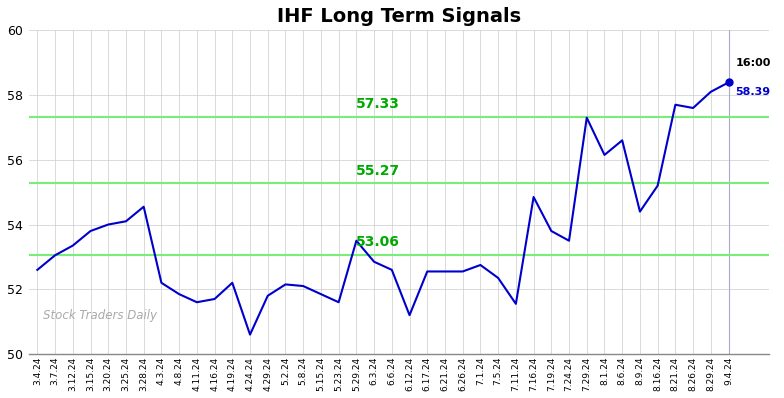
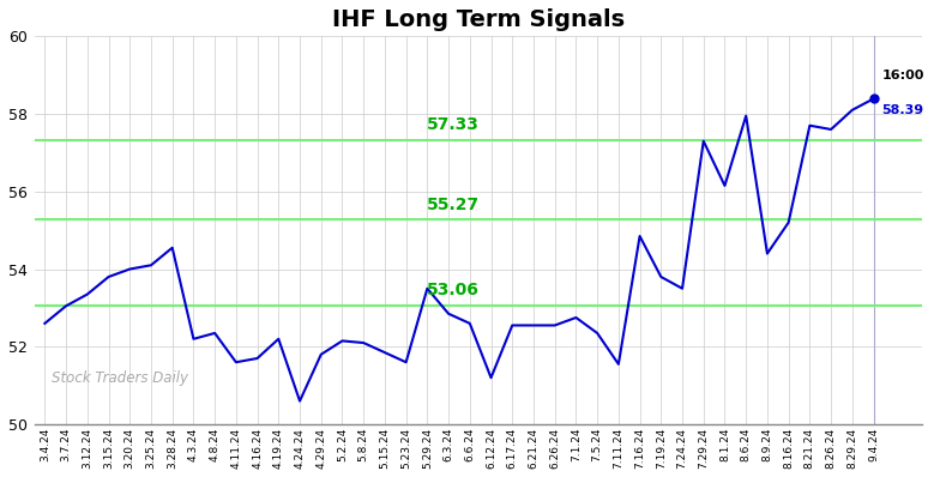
4.8.24: 51.85 -> 52.35
8.6.24: 56.60 -> 57.95
